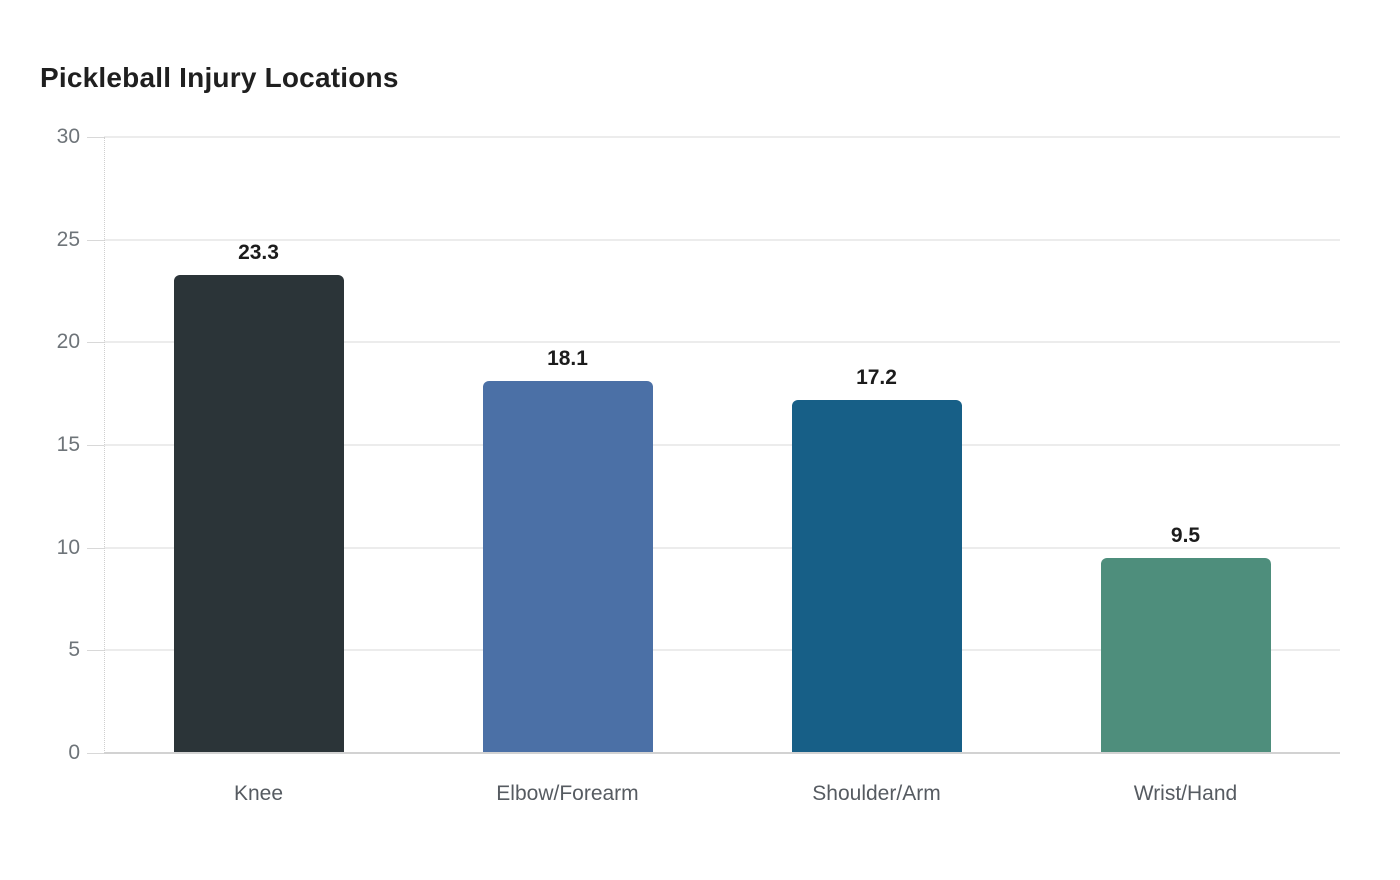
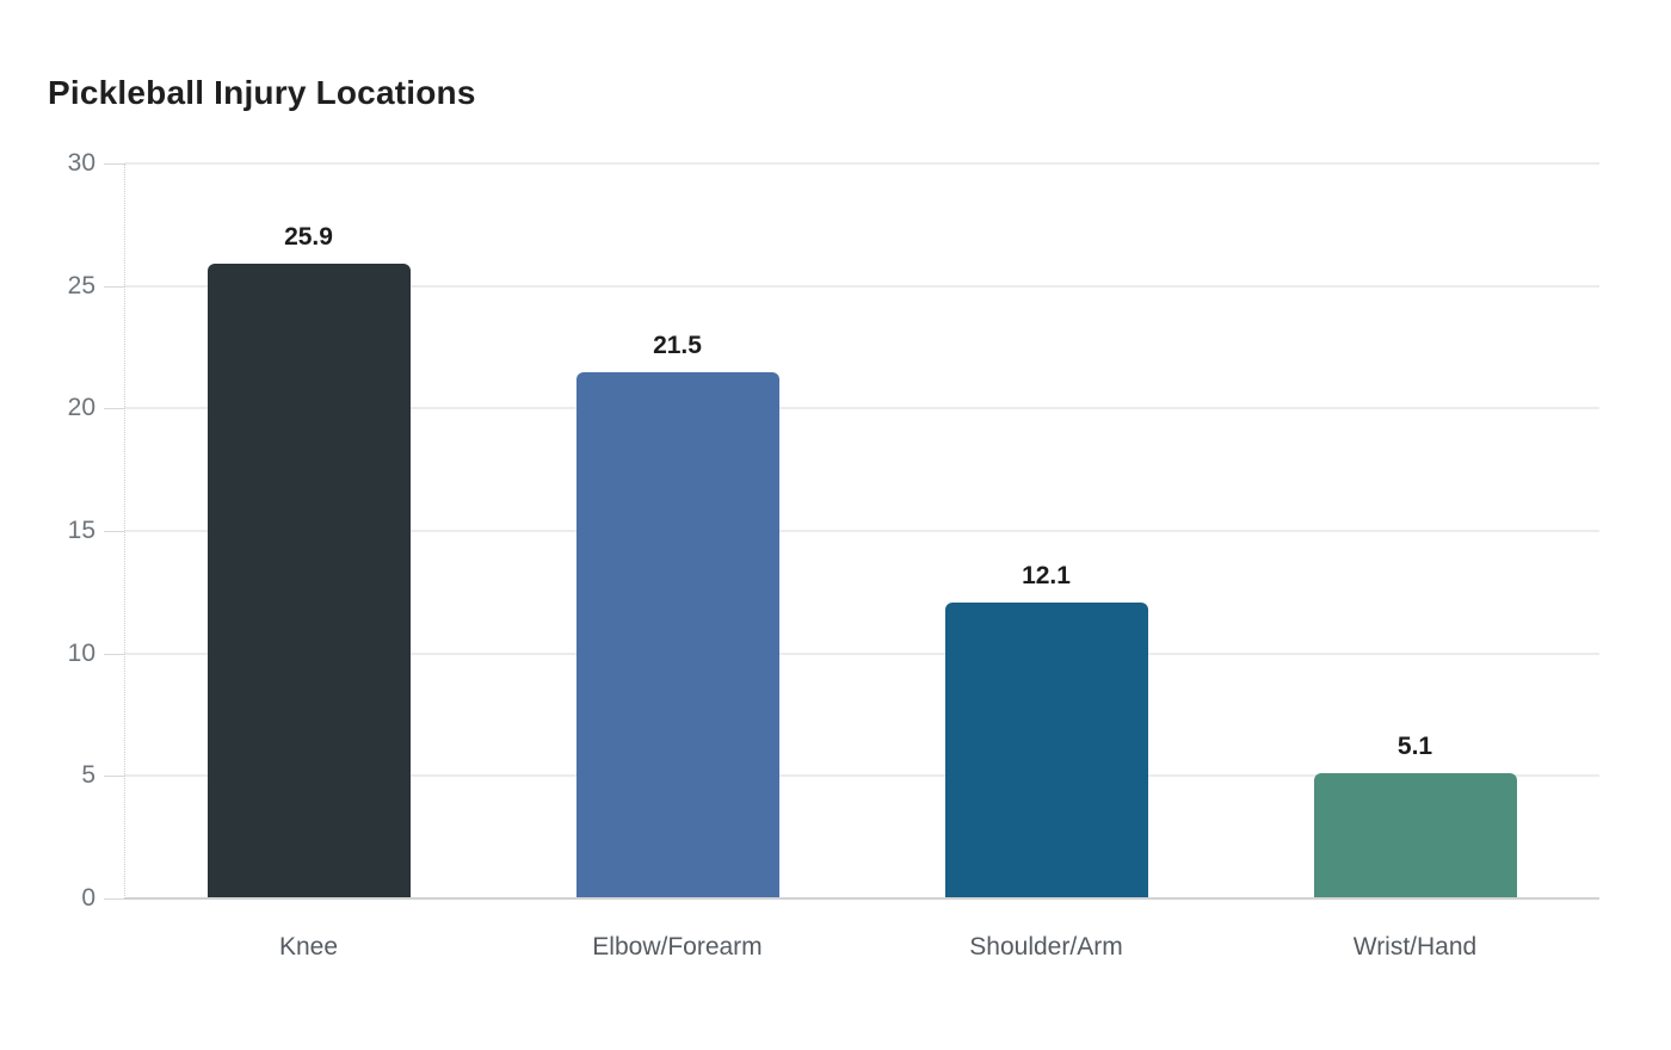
Knee: 23.3 -> 25.9
Elbow/Forearm: 18.1 -> 21.5
Shoulder/Arm: 17.2 -> 12.1
Wrist/Hand: 9.5 -> 5.1
